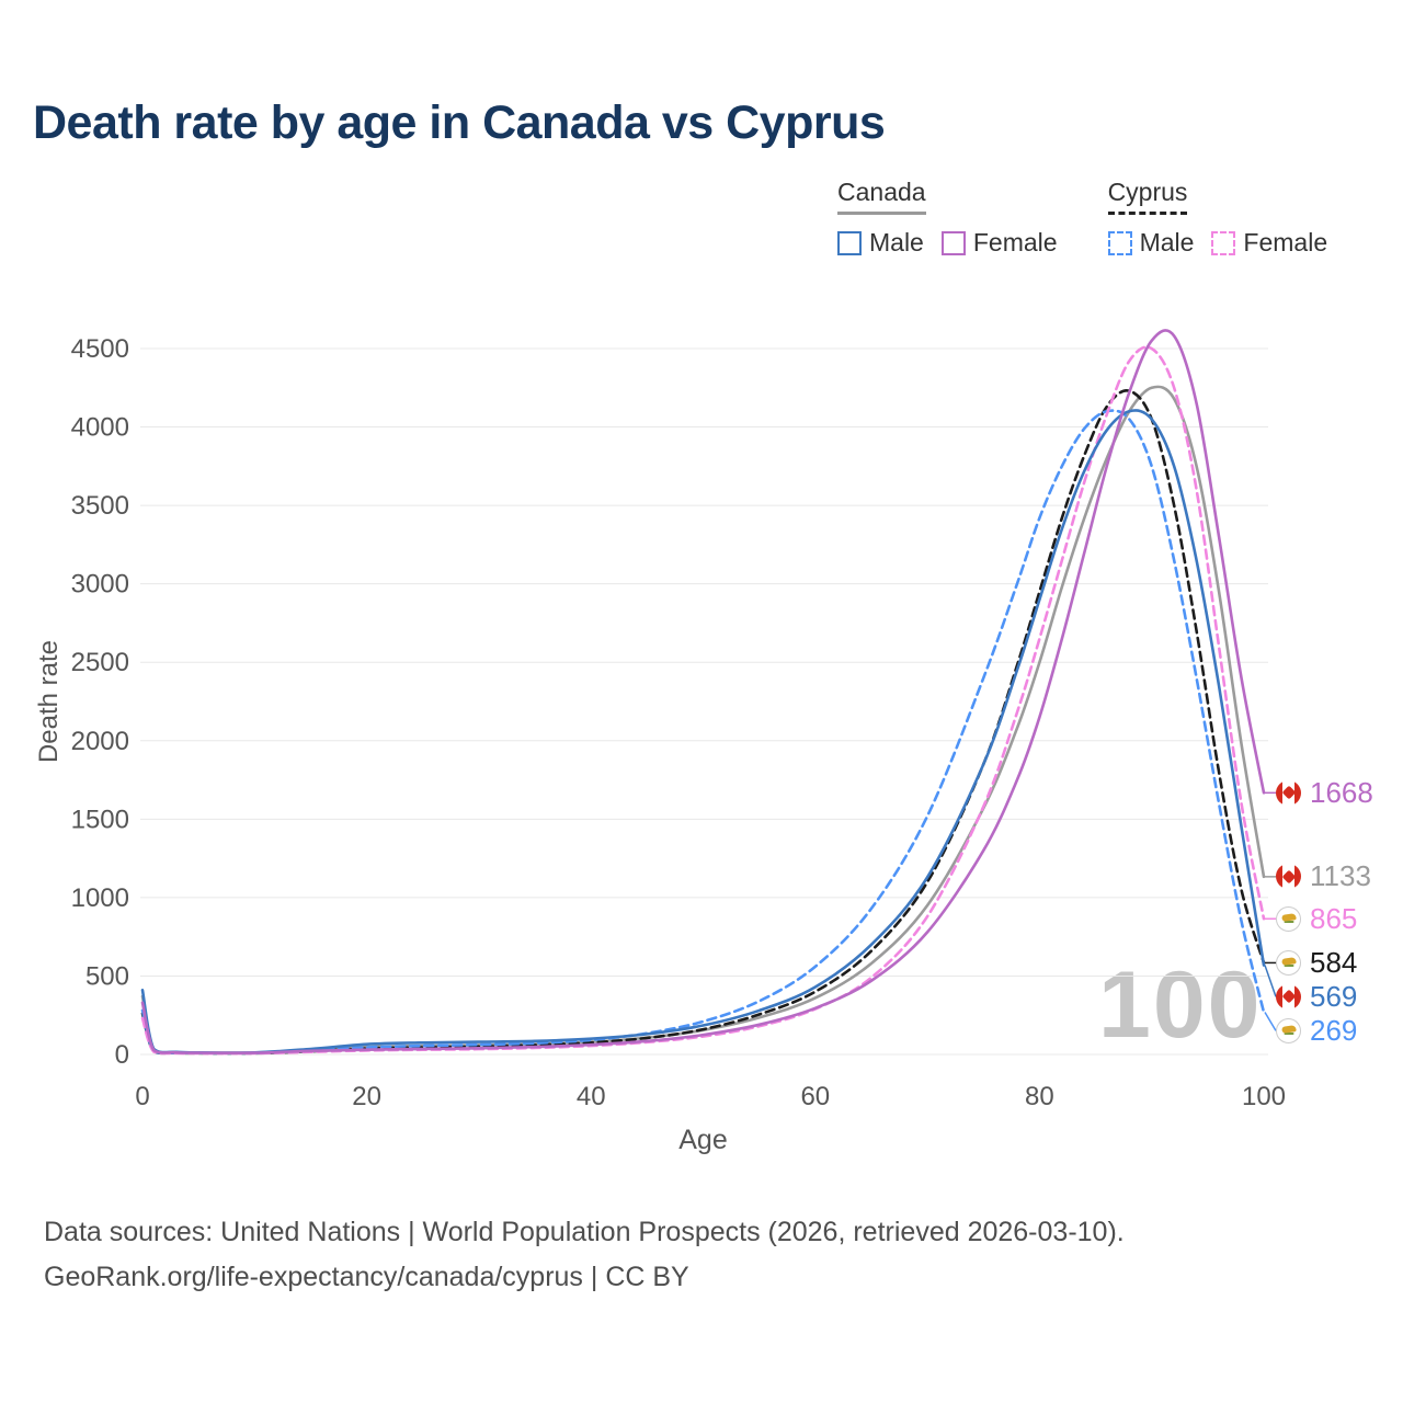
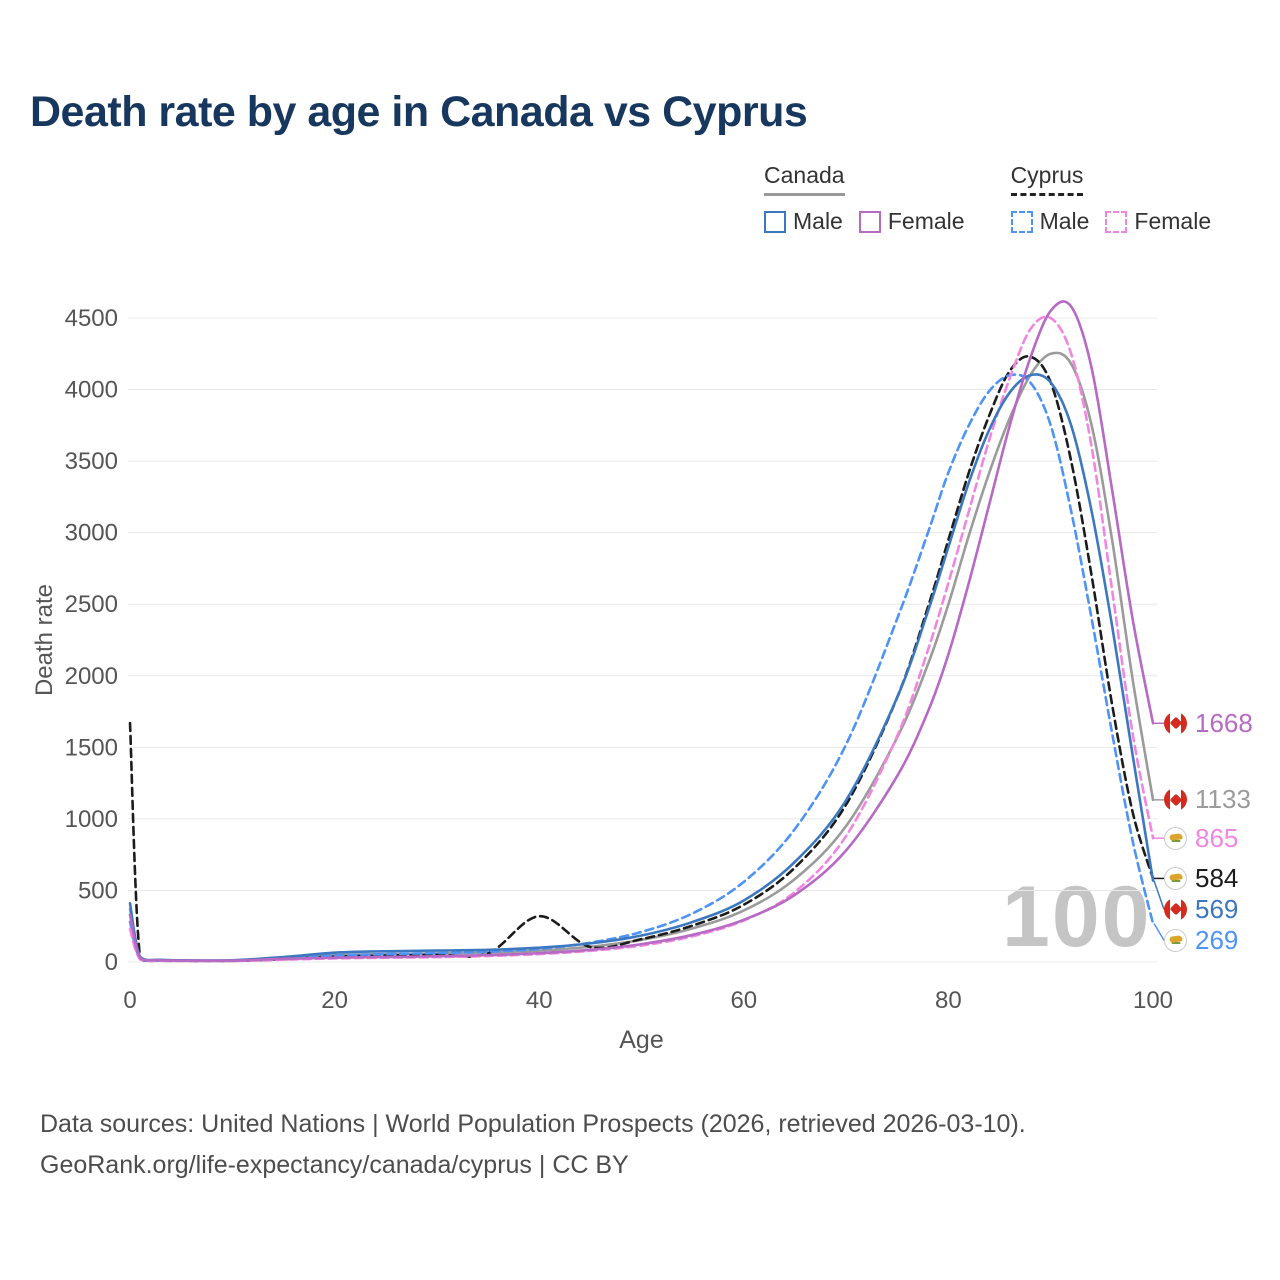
Cyprus/0: 260 -> 1670
Cyprus/40: 80 -> 320
